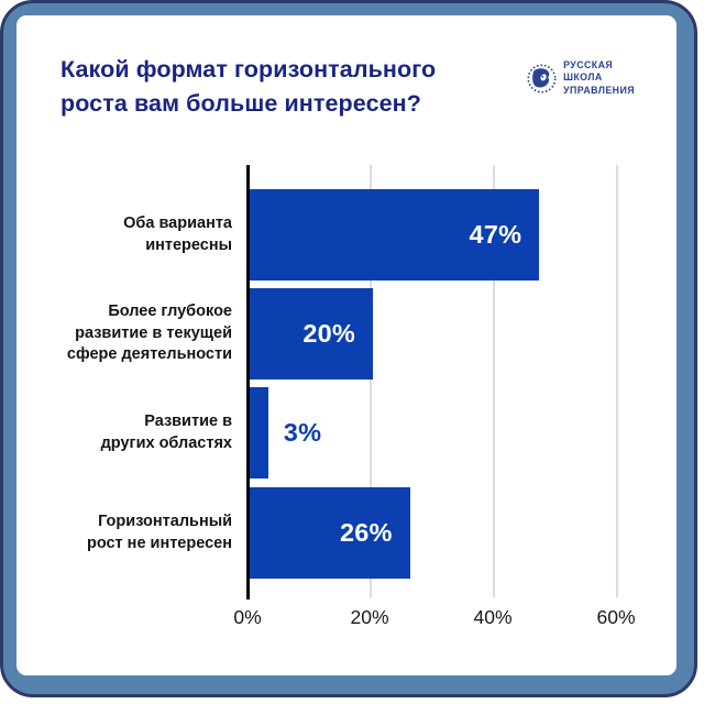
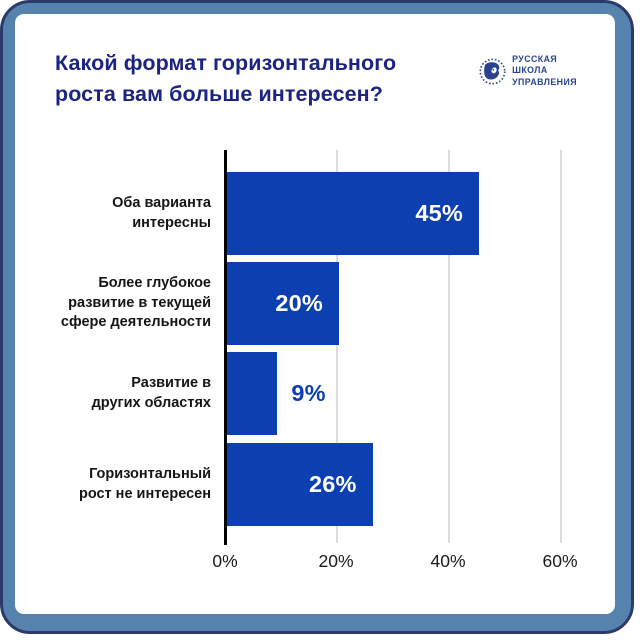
Оба варианта интересны: 47% -> 45%
Развитие в других областях: 3% -> 9%
